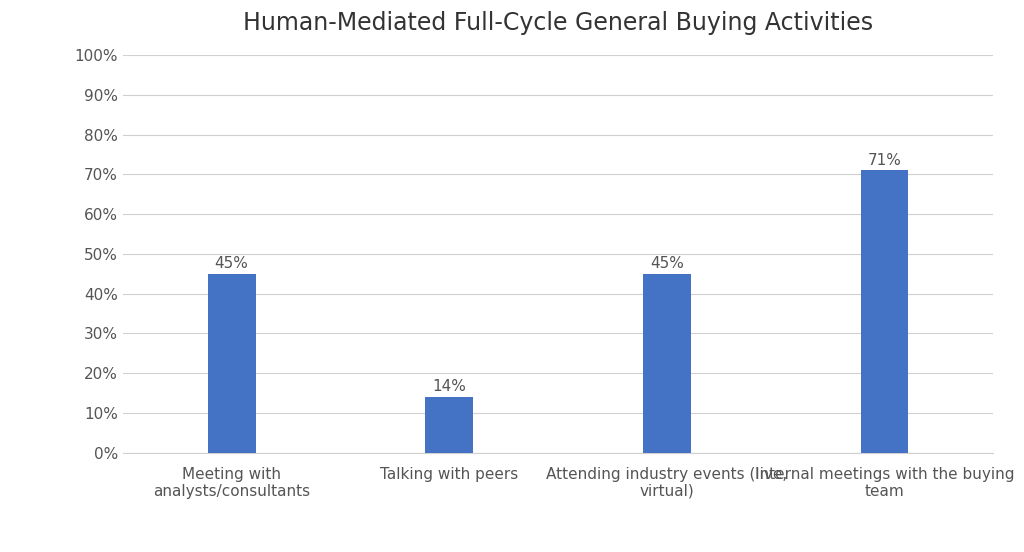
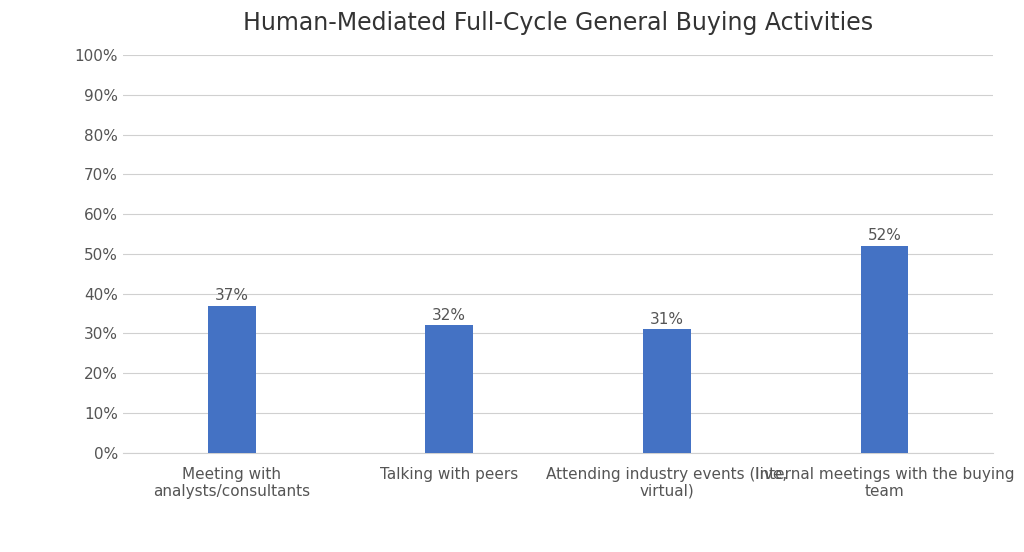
Meeting with analysts/consultants: 45% -> 37%
Talking with peers: 14% -> 32%
Attending industry events (live, virtual): 45% -> 31%
Internal meetings with the buying team: 71% -> 52%
